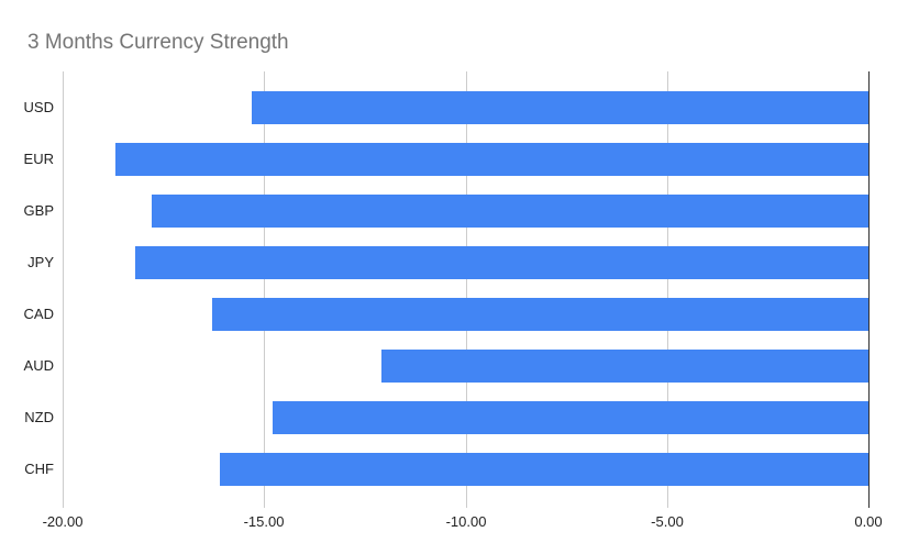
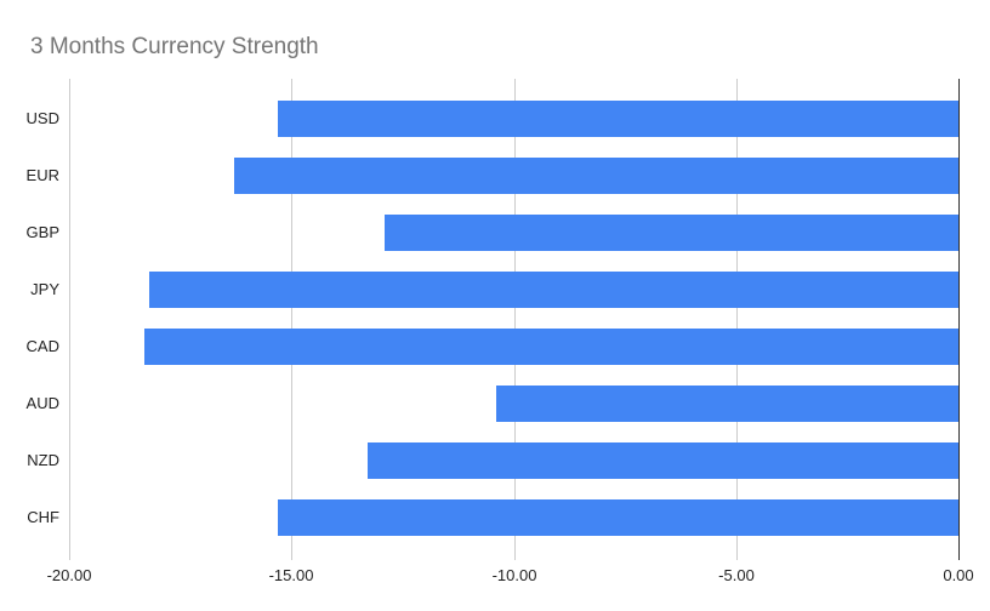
EUR: -18.7 -> -16.3
GBP: -17.8 -> -12.9
CAD: -16.3 -> -18.3
AUD: -12.1 -> -10.4
NZD: -14.8 -> -13.3
CHF: -16.1 -> -15.3
